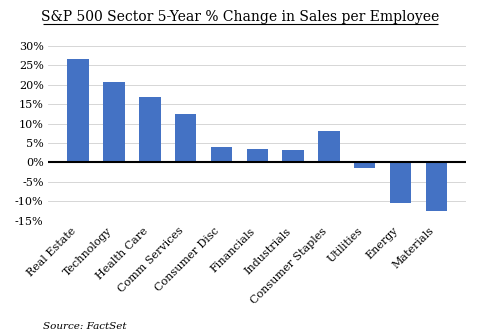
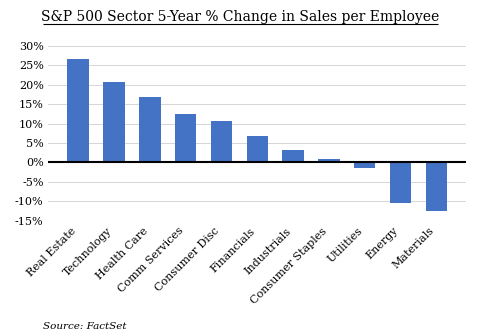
Consumer Disc: 4.0% -> 10.7%
Financials: 3.5% -> 6.7%
Consumer Staples: 8.0% -> 0.9%
